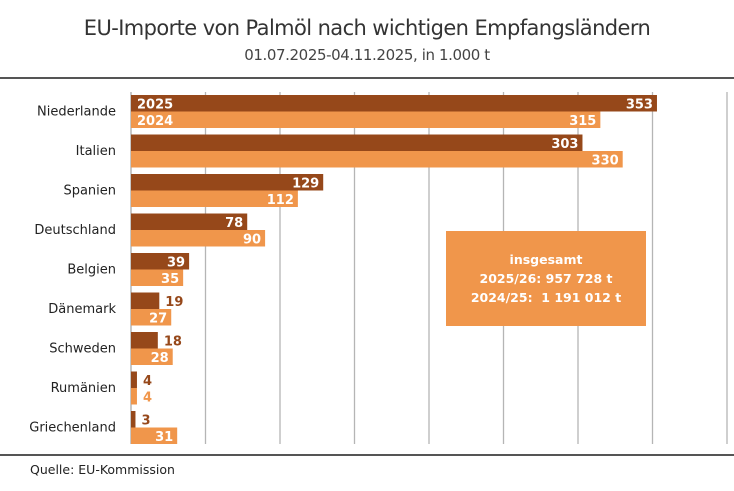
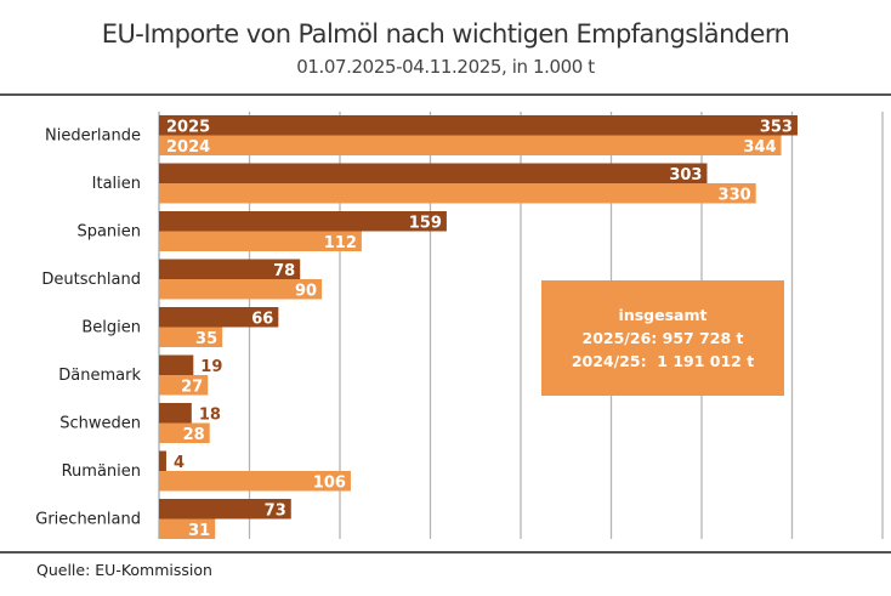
2024/Niederlande: 315 -> 344
2025/Spanien: 129 -> 159
2025/Belgien: 39 -> 66
2024/Rumänien: 4 -> 106
2025/Griechenland: 3 -> 73
